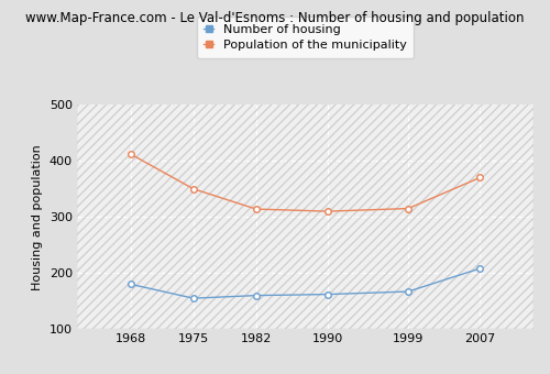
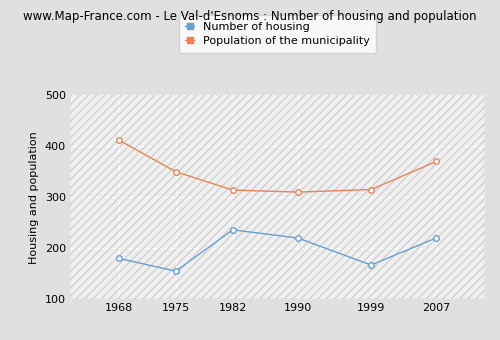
Number of housing/1982: 160 -> 236
Number of housing/1990: 162 -> 220
Number of housing/2007: 208 -> 220
